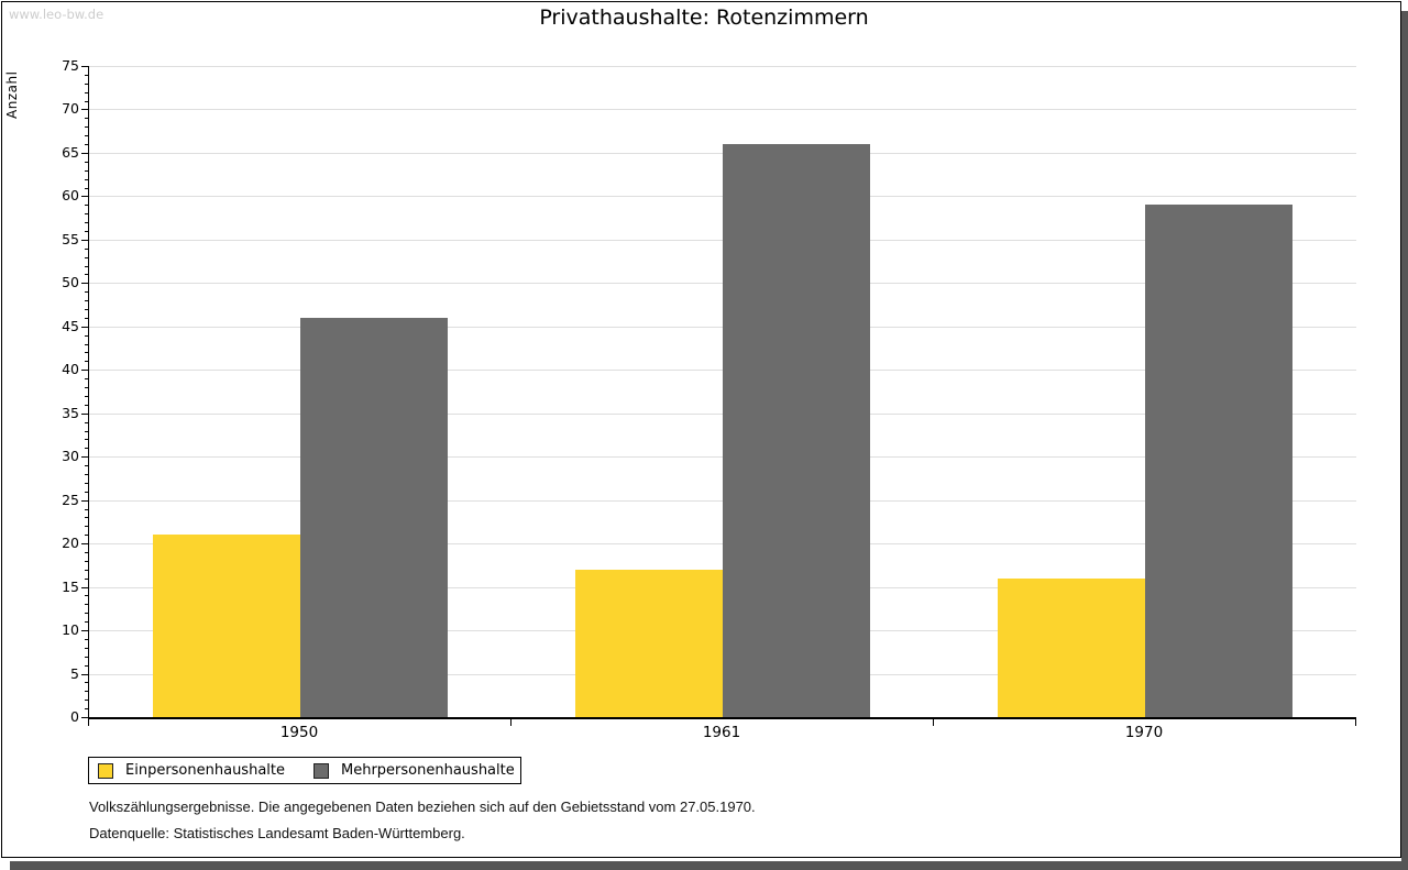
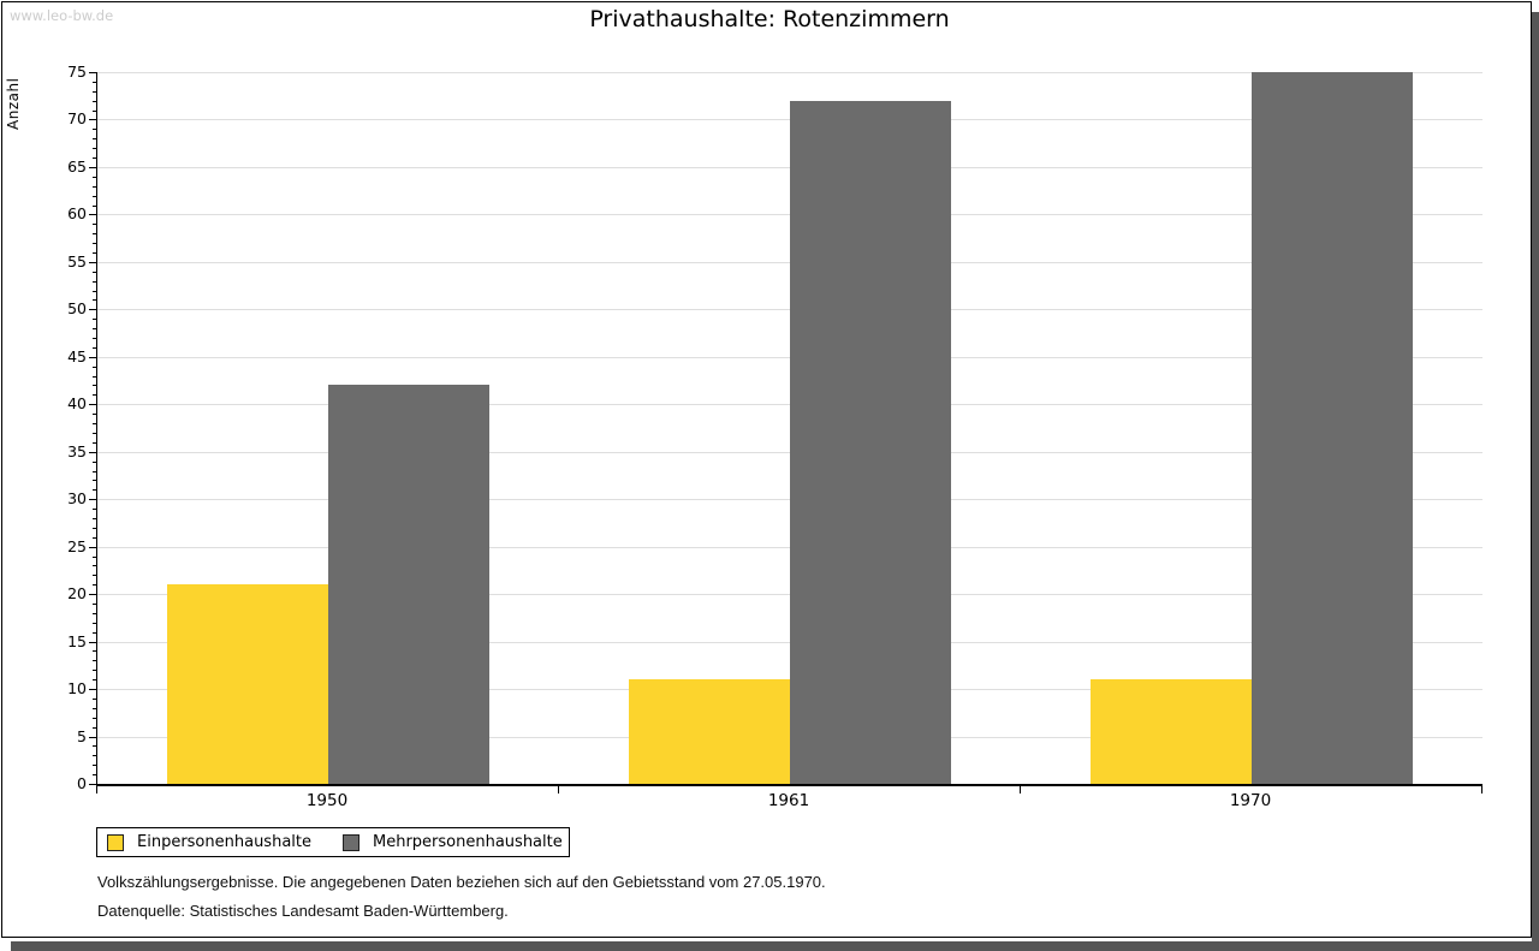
Mehrpersonenhaushalte/1950: 46 -> 42
Einpersonenhaushalte/1961: 17 -> 11
Mehrpersonenhaushalte/1961: 66 -> 72
Einpersonenhaushalte/1970: 16 -> 11
Mehrpersonenhaushalte/1970: 59 -> 75
